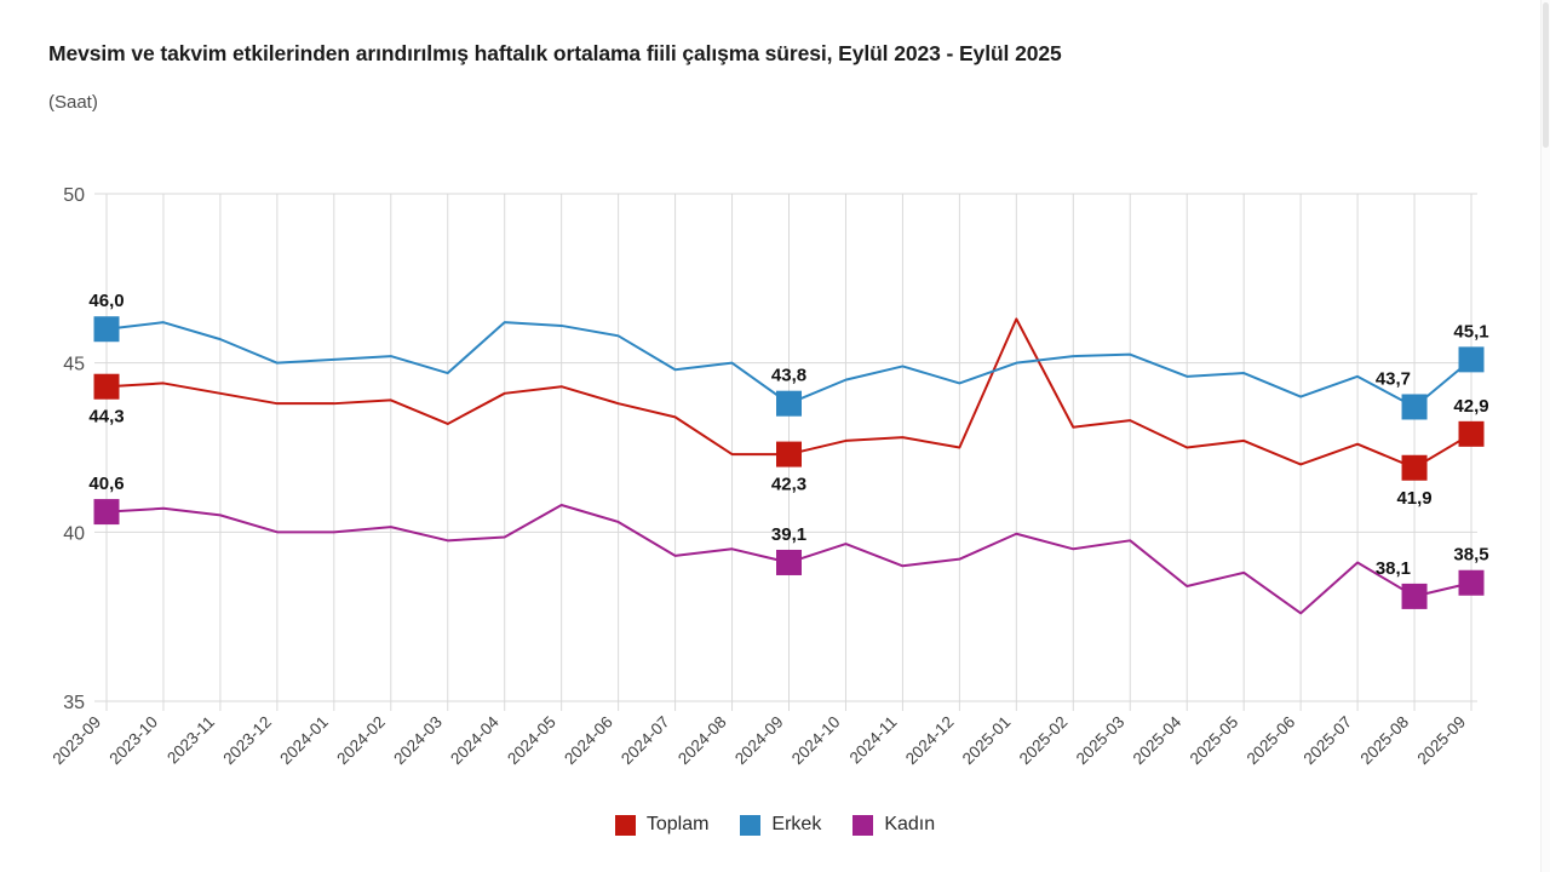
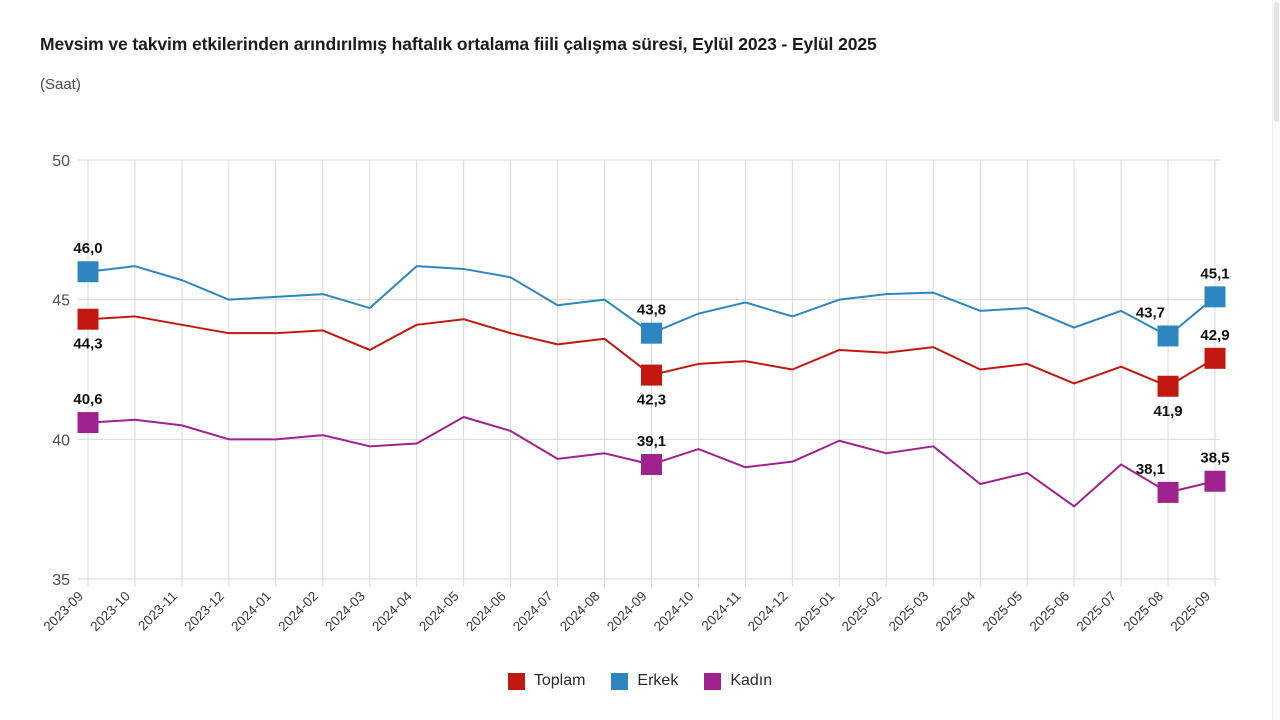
Toplam/2024-08: 42.3 -> 43.6
Toplam/2025-01: 46.3 -> 43.2
